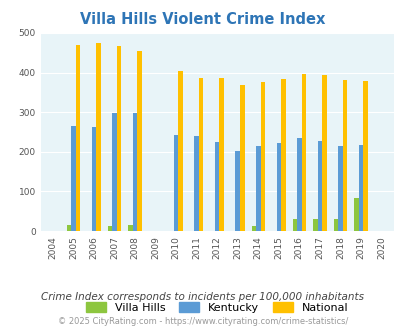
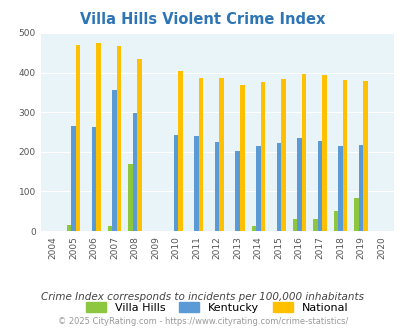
Kentucky/2007: 298 -> 355
Villa Hills/2008: 14 -> 170
National/2008: 455 -> 435
Villa Hills/2018: 30 -> 50
